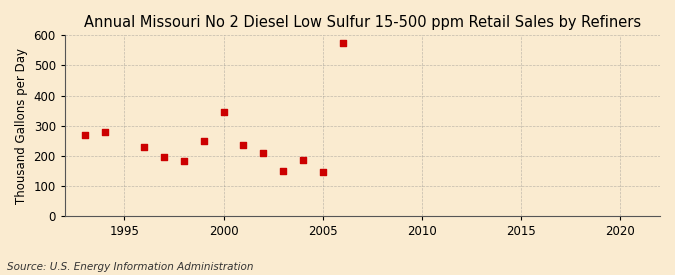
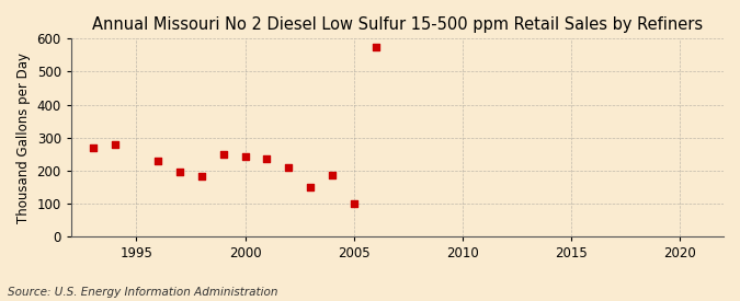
2000: 345 -> 242
2005: 145 -> 100
